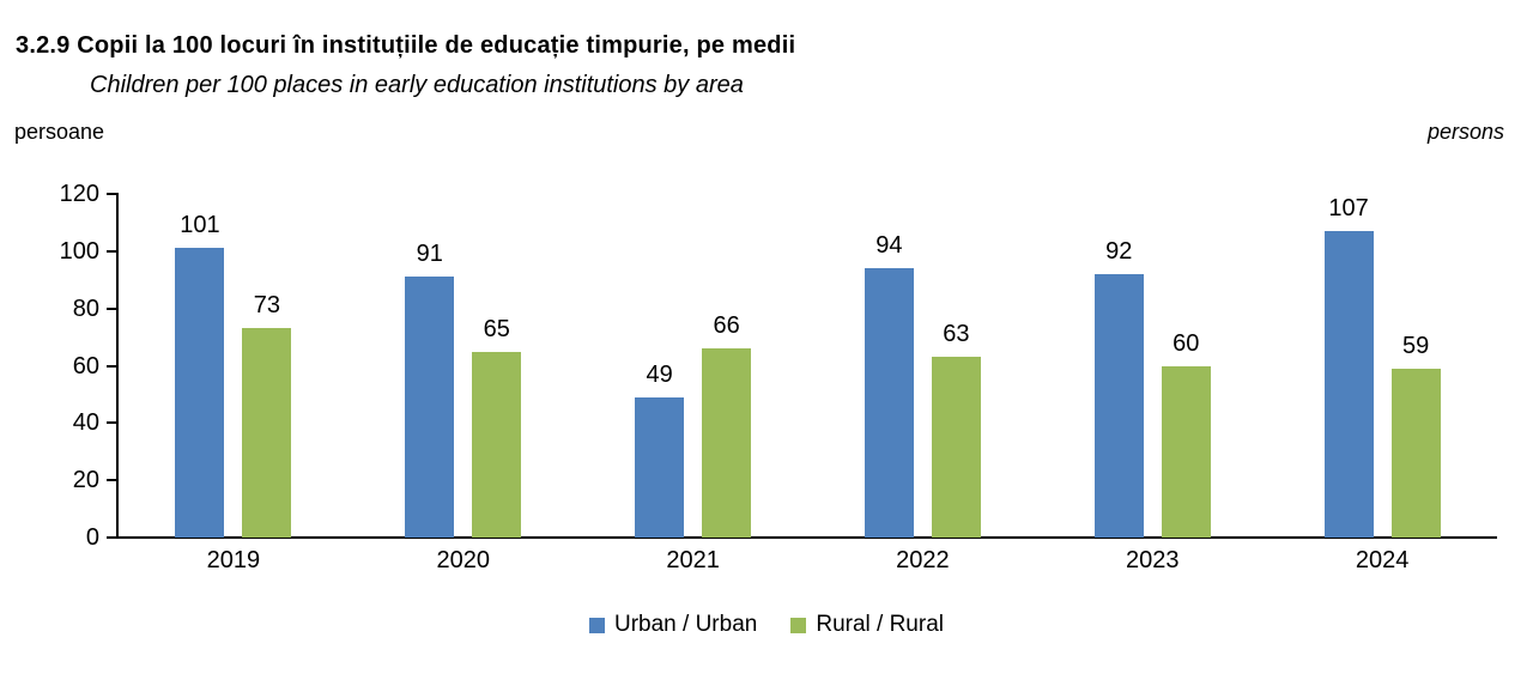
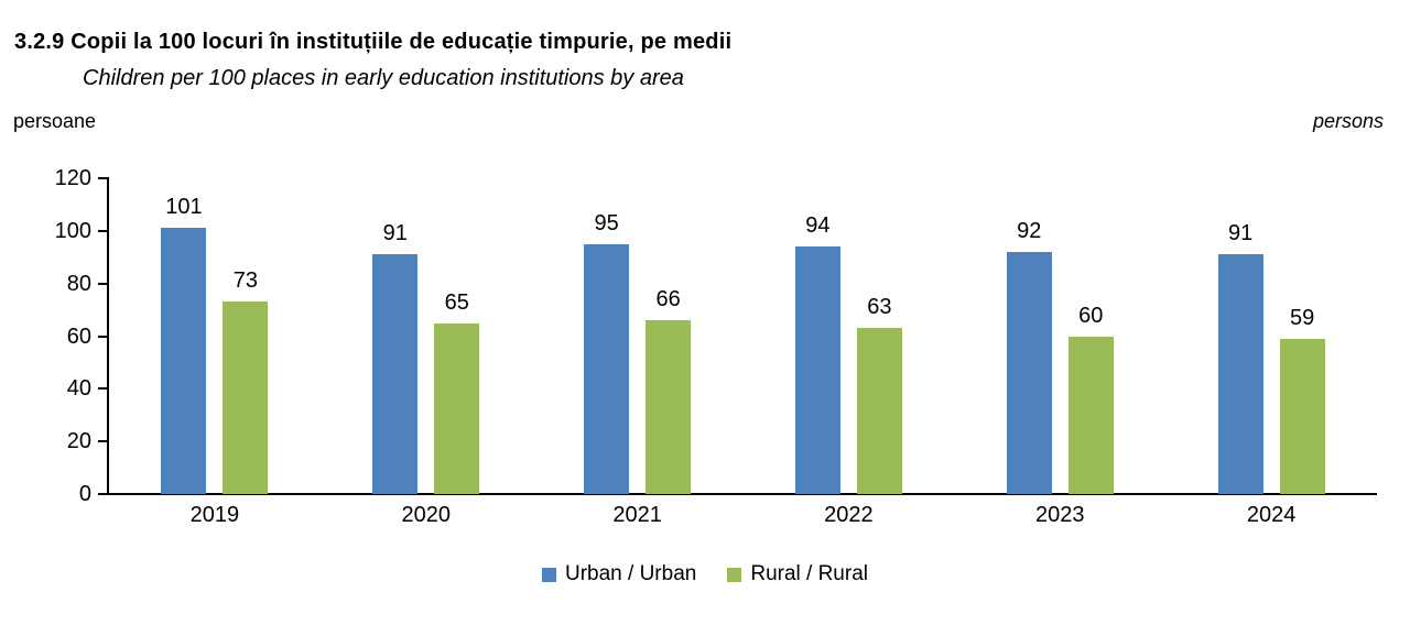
Urban / Urban/2021: 49 -> 95
Urban / Urban/2024: 107 -> 91
